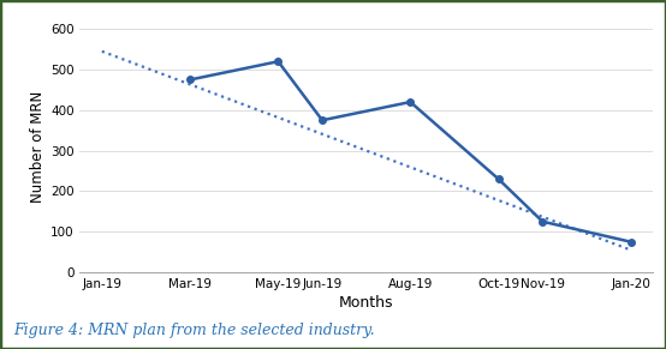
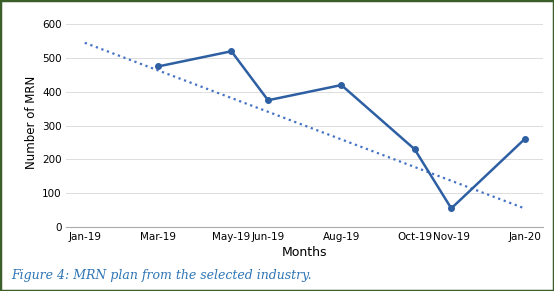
Nov-19: 125 -> 55
Jan-20: 75 -> 260
